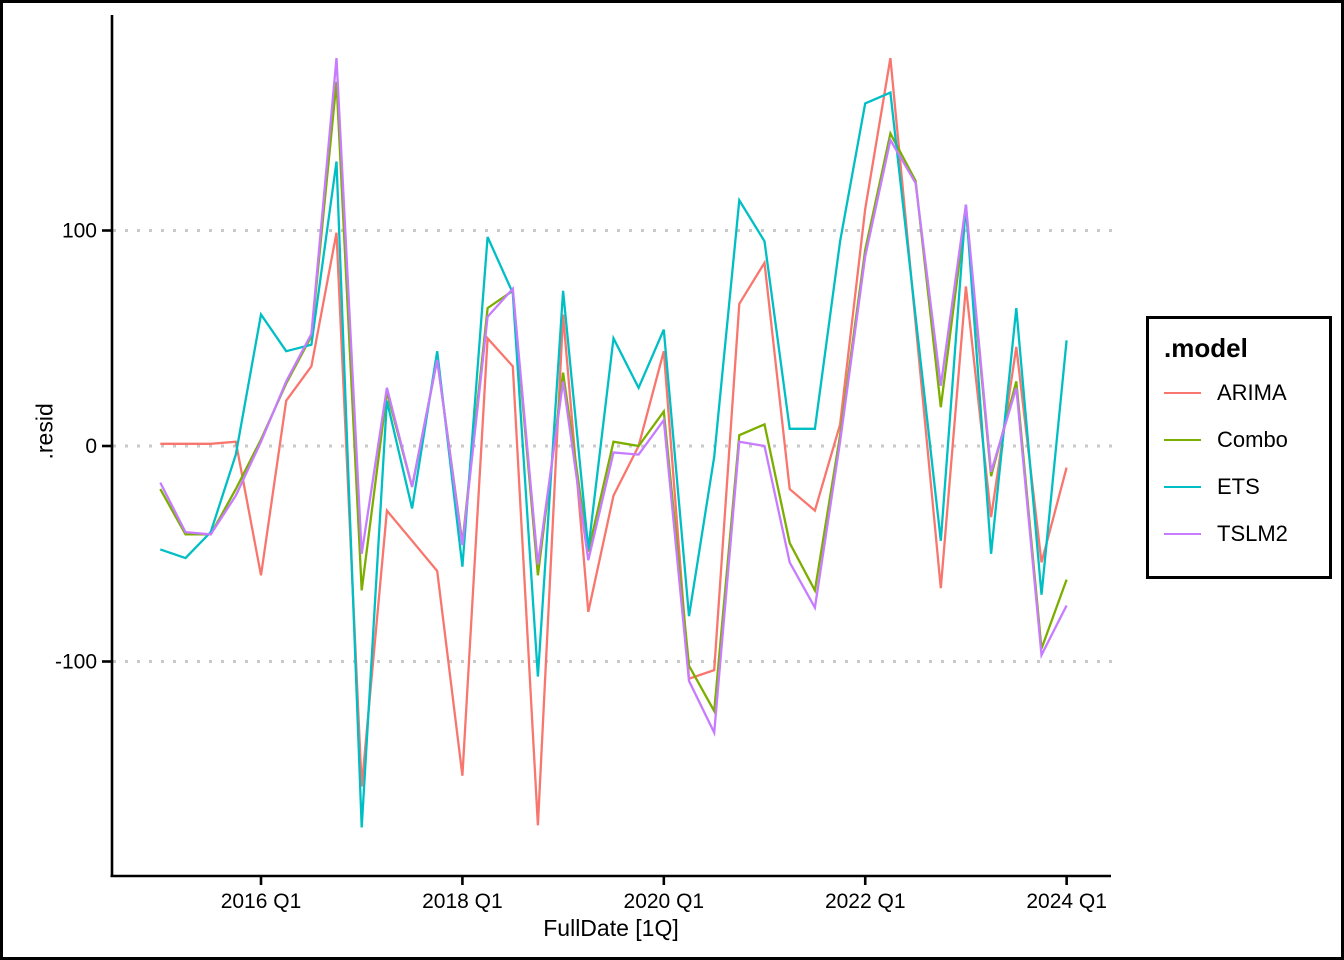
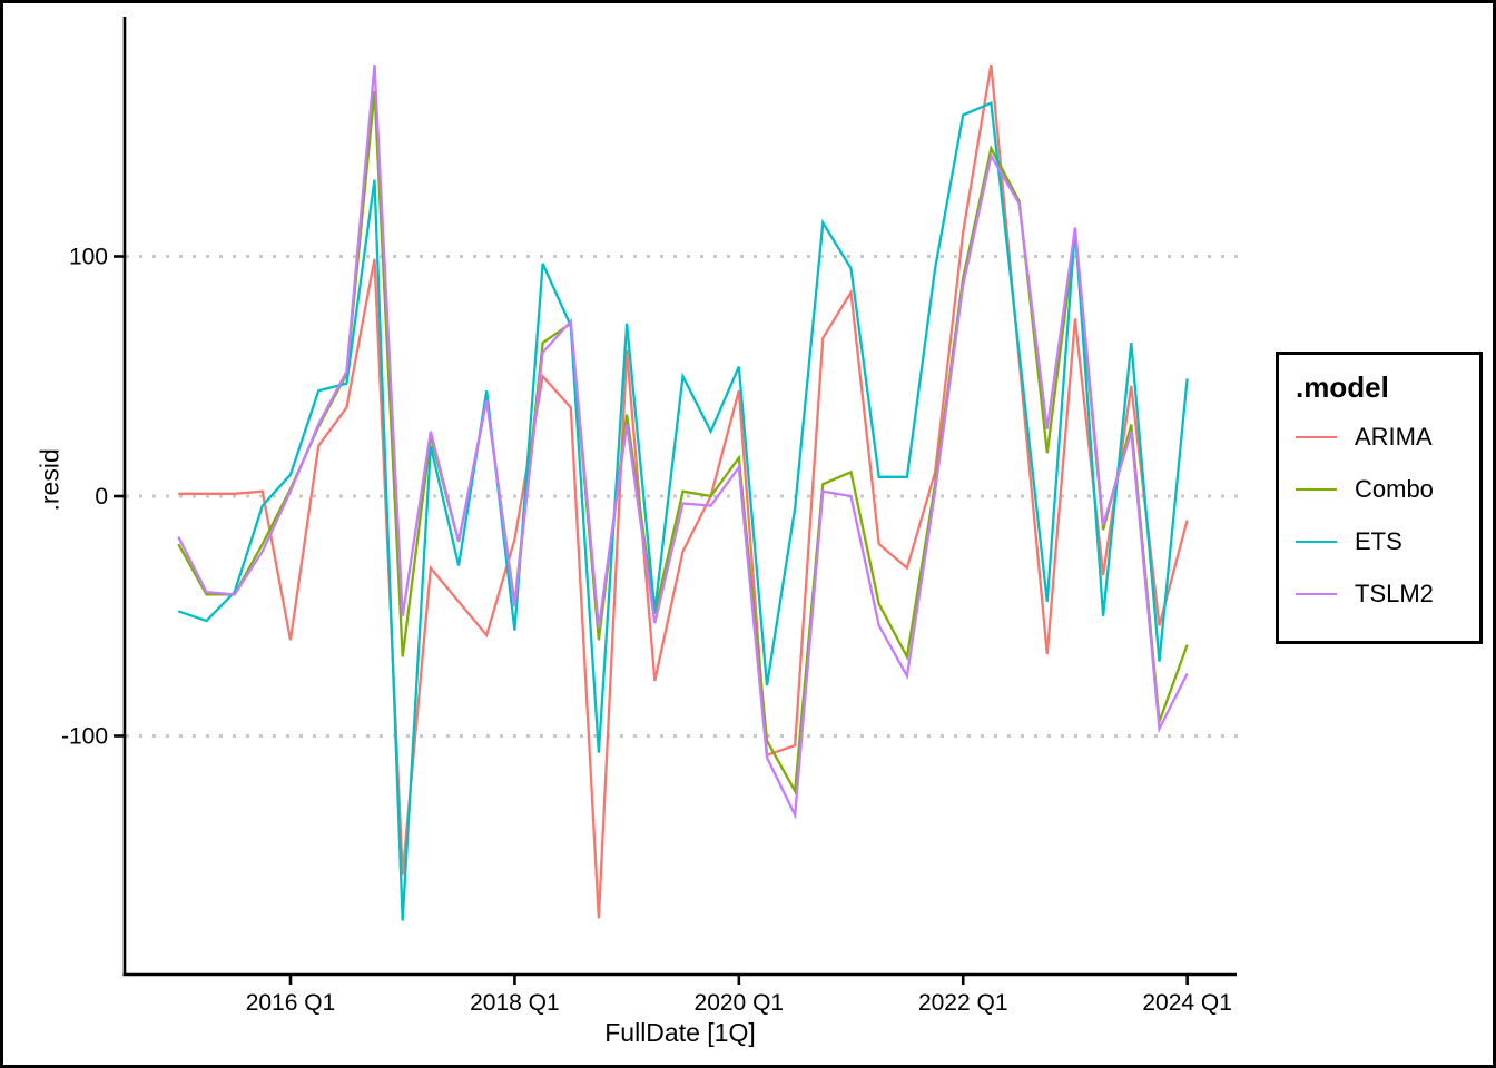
ETS/2016 Q1: 61 -> 9
ARIMA/2018 Q1: -153 -> -18
